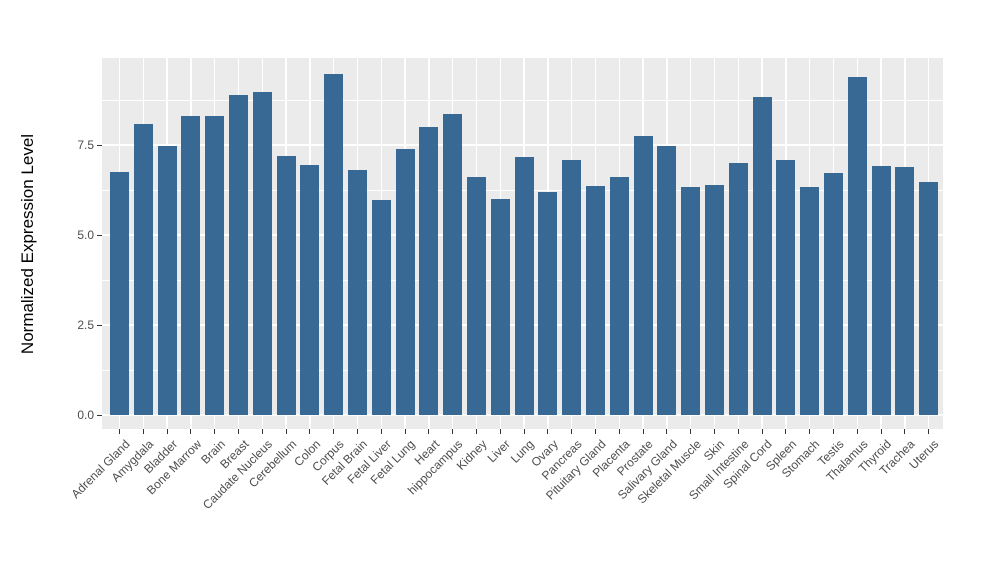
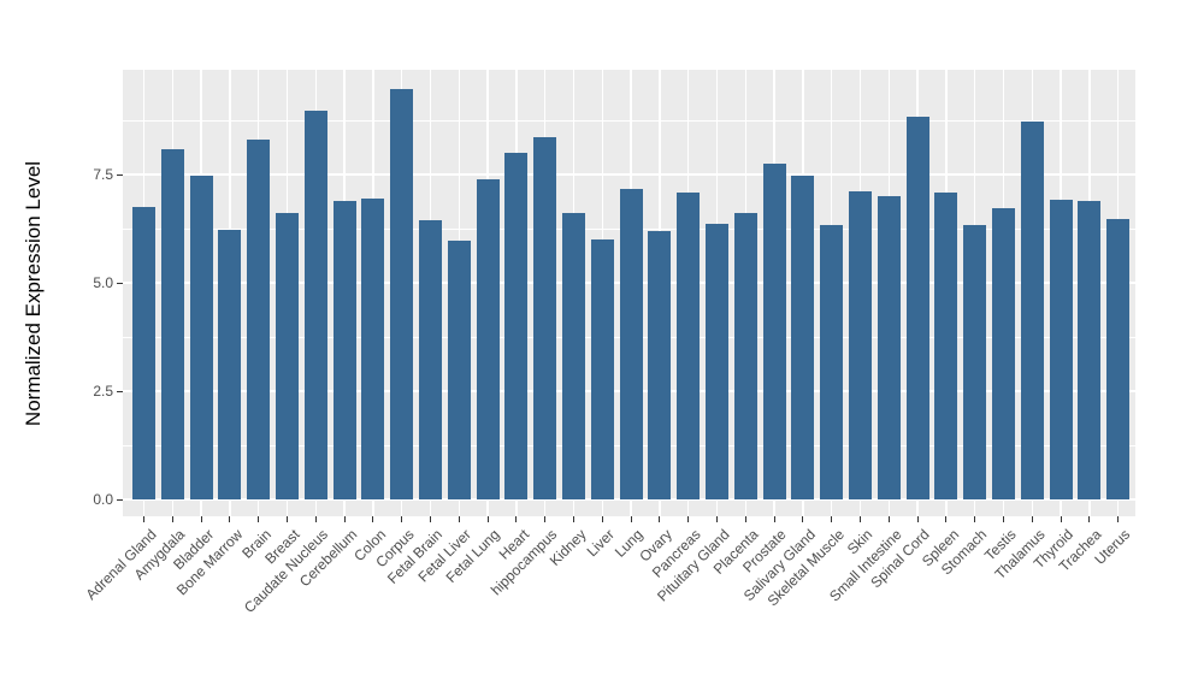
Bone Marrow: 8.3 -> 6.2
Breast: 8.9 -> 6.6
Cerebellum: 7.2 -> 6.9
Fetal Brain: 6.8 -> 6.5
Skin: 6.4 -> 7.1
Thalamus: 9.4 -> 8.7
